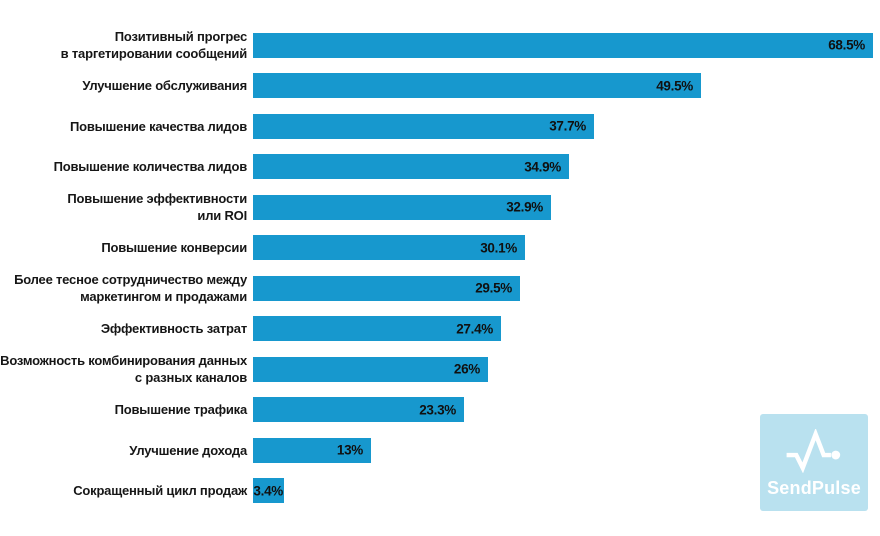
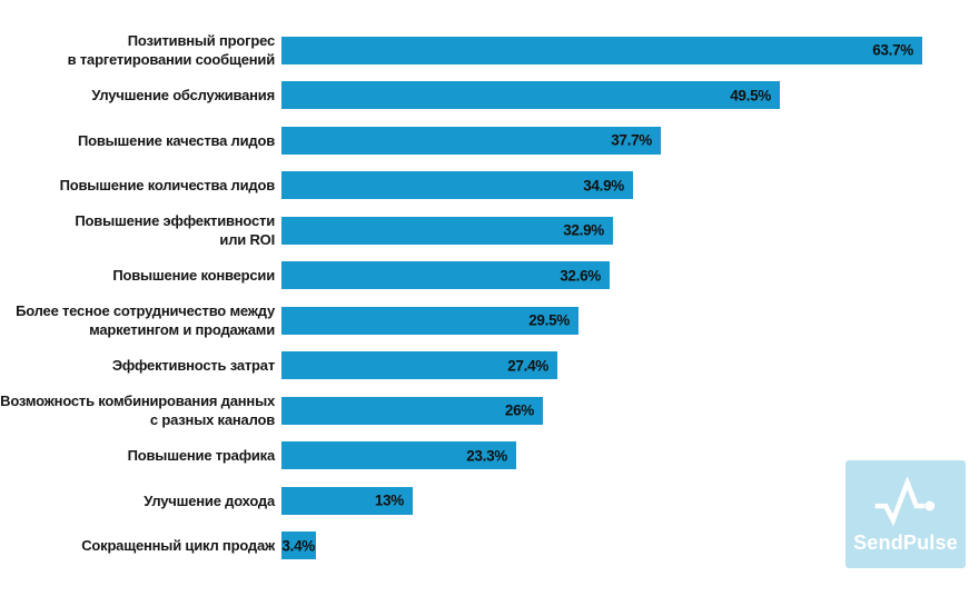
Позитивный прогрес в таргетировании сообщений: 68.5% -> 63.7%
Повышение конверсии: 30.1% -> 32.6%
